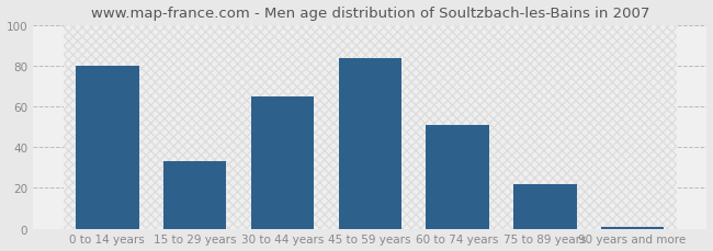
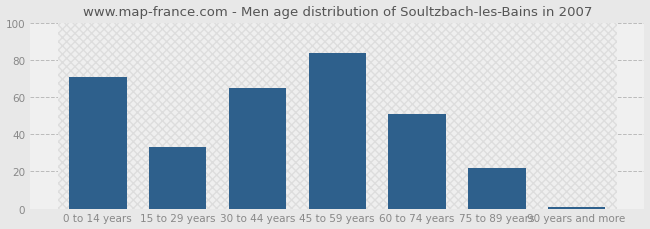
0 to 14 years: 80 -> 71
